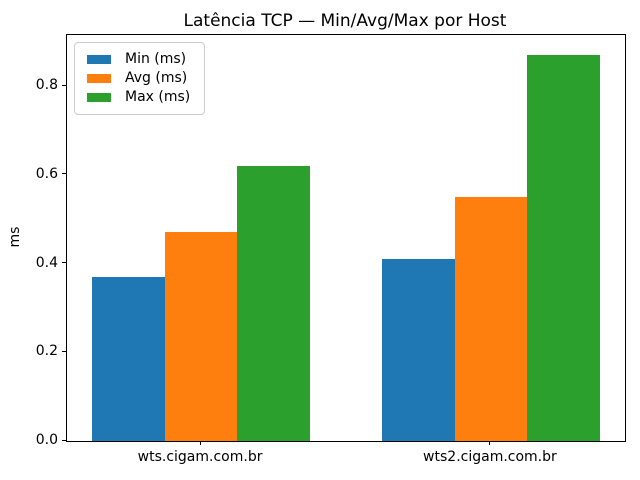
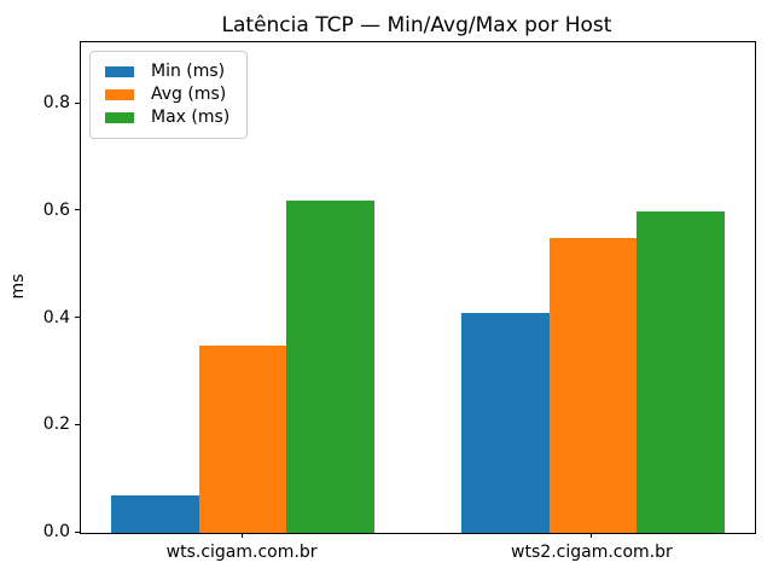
Min (ms)/wts.cigam.com.br: 0.37 -> 0.07
Avg (ms)/wts.cigam.com.br: 0.47 -> 0.35
Max (ms)/wts2.cigam.com.br: 0.87 -> 0.60
